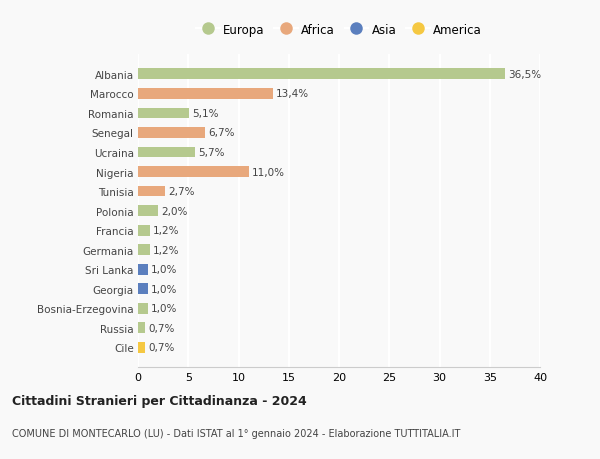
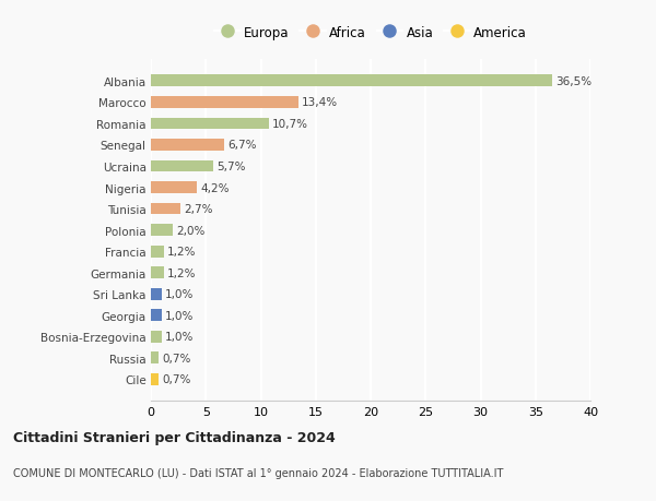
Romania: 5,1% -> 10,7%
Nigeria: 11,0% -> 4,2%
